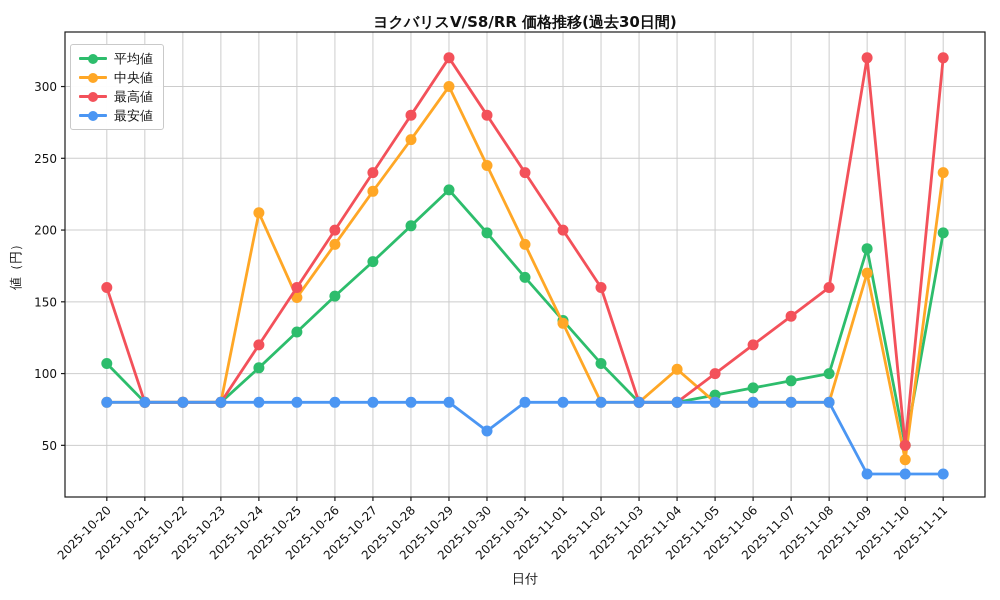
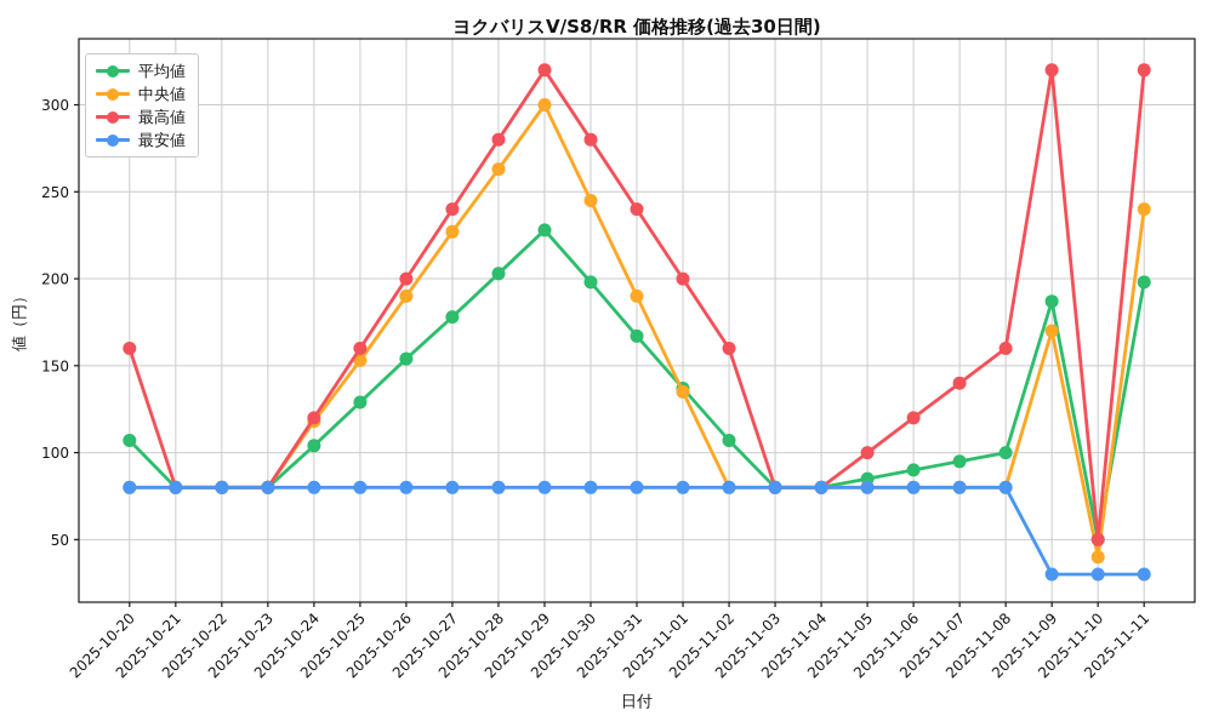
中央値/2025-10-24: 212 -> 118
最安値/2025-10-30: 60 -> 80
中央値/2025-11-04: 103 -> 80
